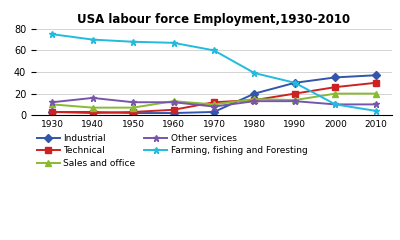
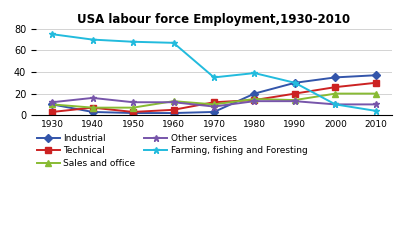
Industrial/1930: 3 -> 10
Technical/1940: 2 -> 7
Farming, fishing and Foresting/1970: 60 -> 35
